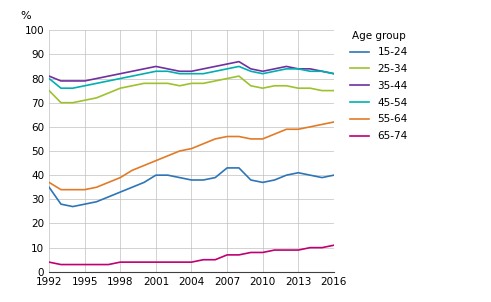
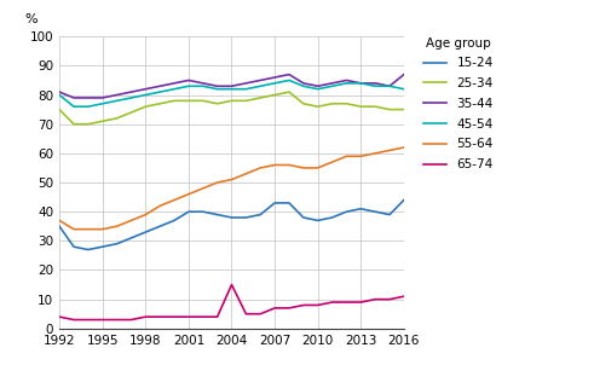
65-74/2004: 4 -> 15
15-24/2016: 40 -> 44
35-44/2016: 82 -> 87
